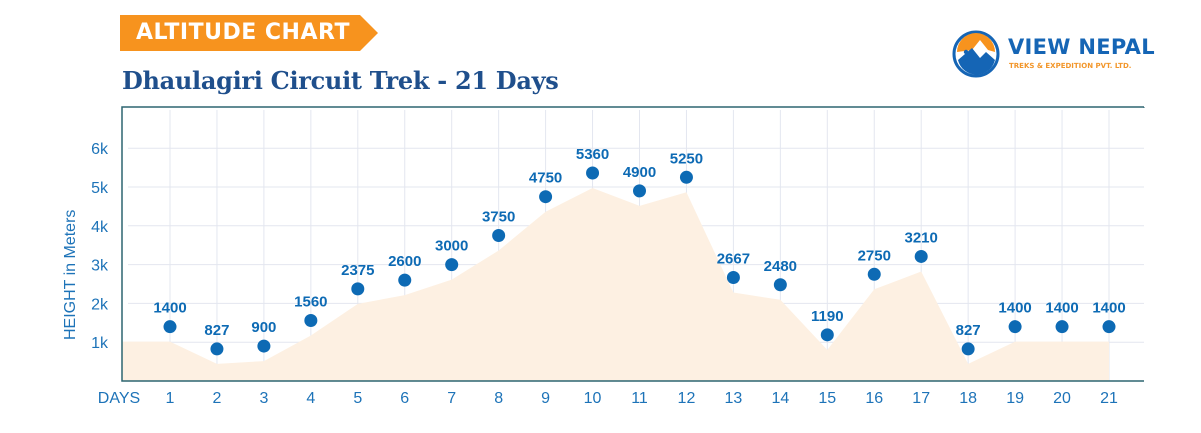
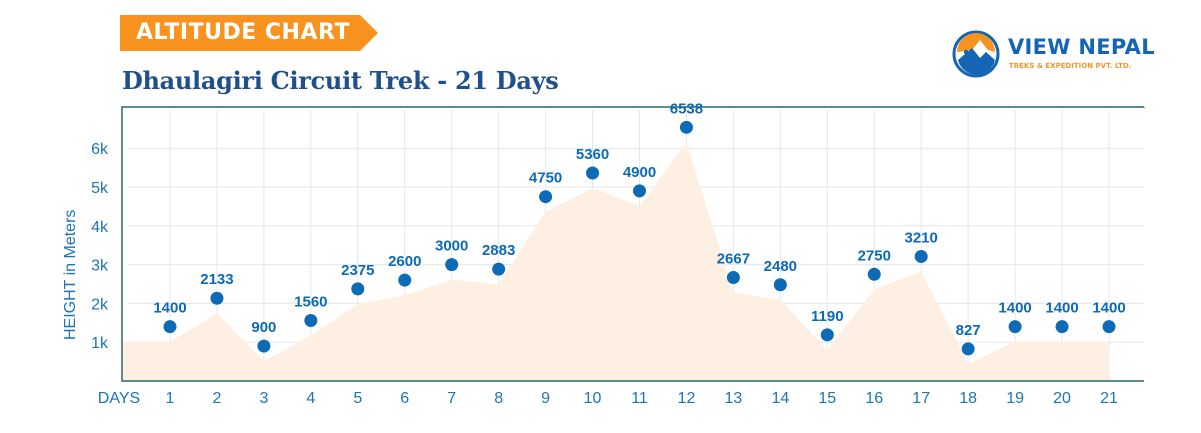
2: 827 -> 2133
8: 3750 -> 2883
12: 5250 -> 6538
